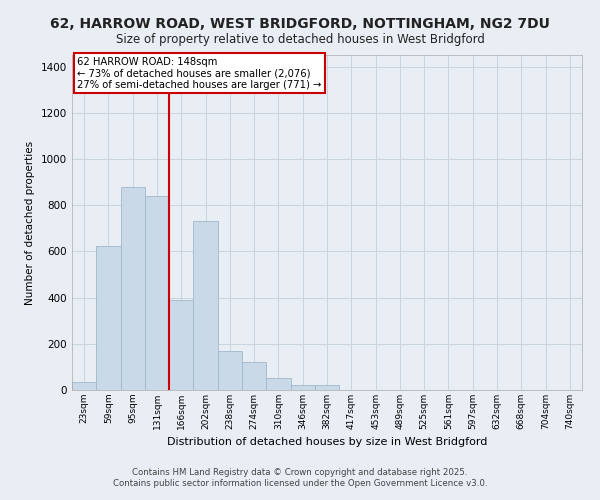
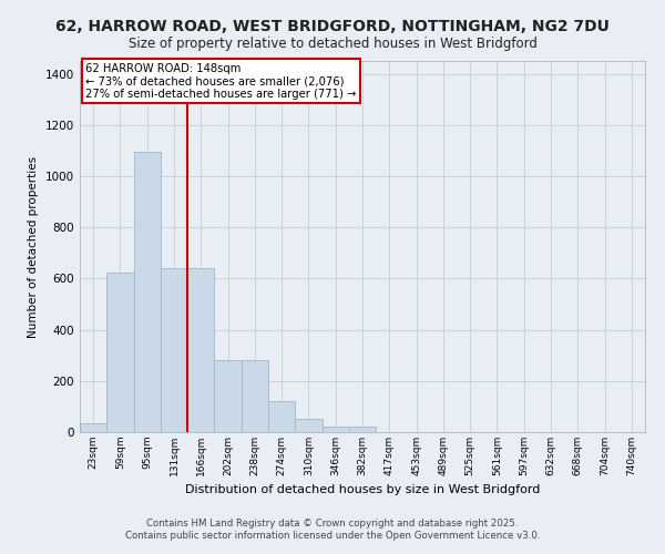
95sqm: 880 -> 1095
131sqm: 840 -> 640
166sqm: 390 -> 640
202sqm: 730 -> 280
238sqm: 170 -> 280
